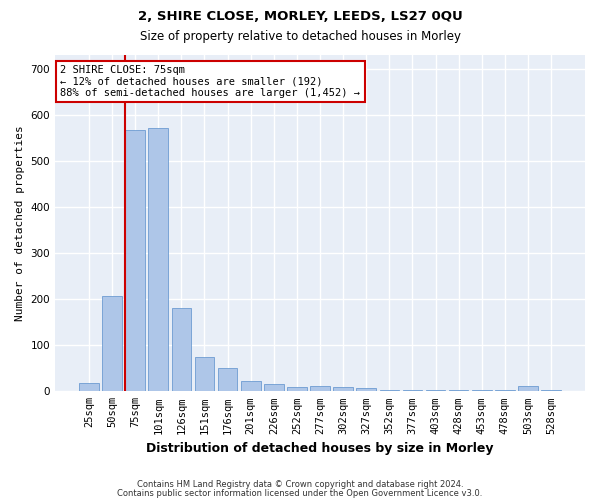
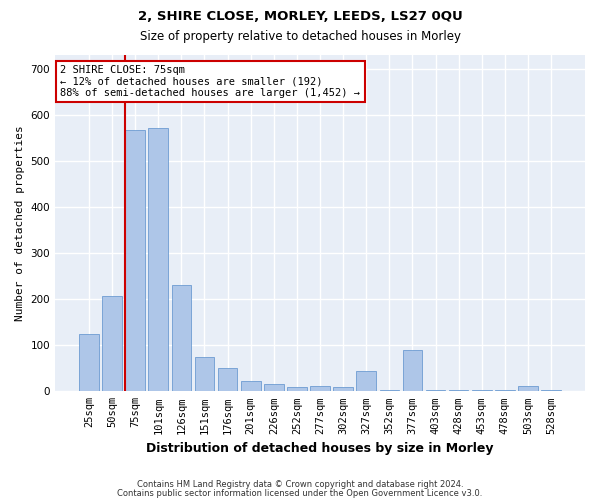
25sqm: 18 -> 125
126sqm: 180 -> 230
327sqm: 8 -> 45
377sqm: 3 -> 90
